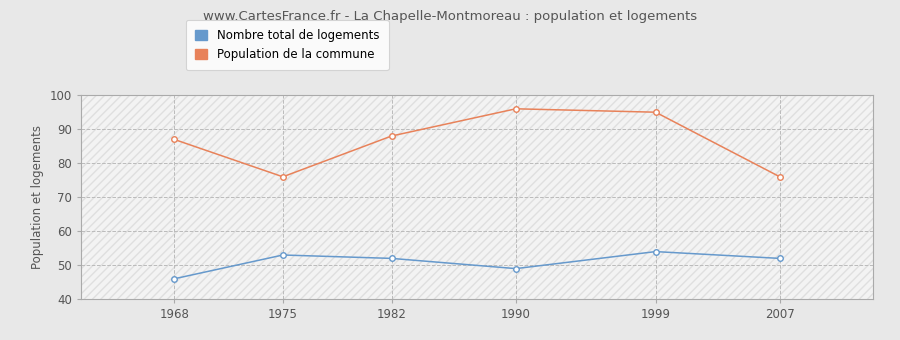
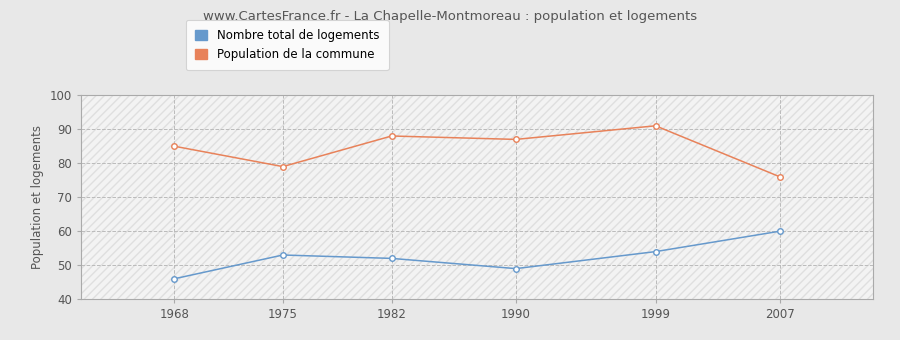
Population de la commune/1968: 87 -> 85
Population de la commune/1975: 76 -> 79
Population de la commune/1990: 96 -> 87
Population de la commune/1999: 95 -> 91
Nombre total de logements/2007: 52 -> 60
